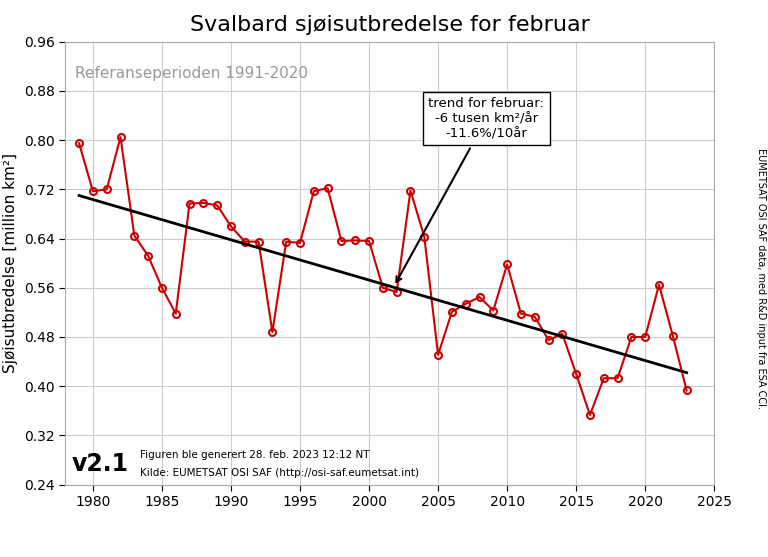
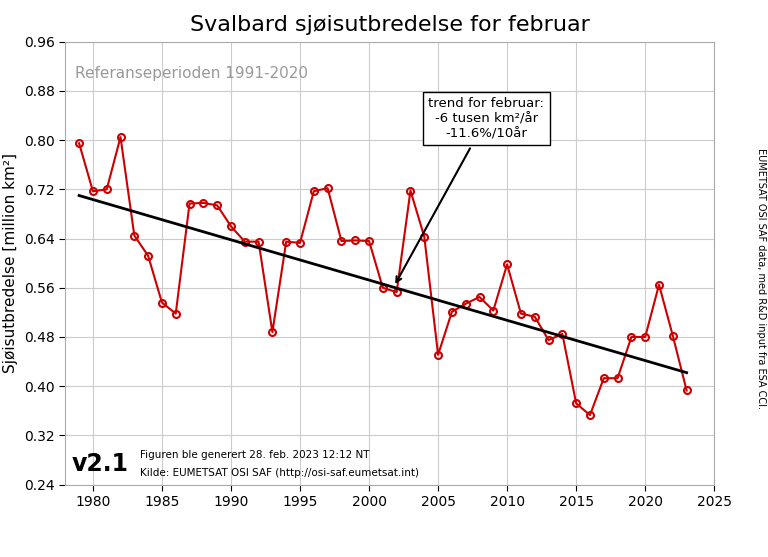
1985: 0.560 -> 0.536
2015: 0.420 -> 0.372
